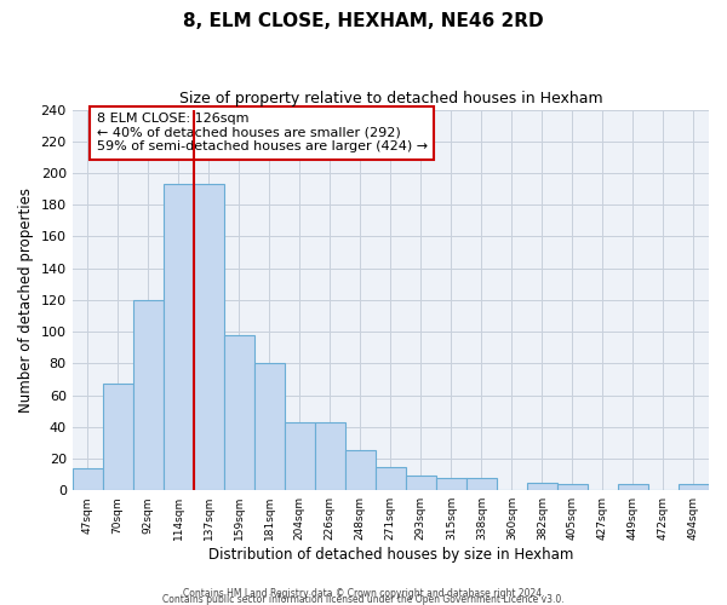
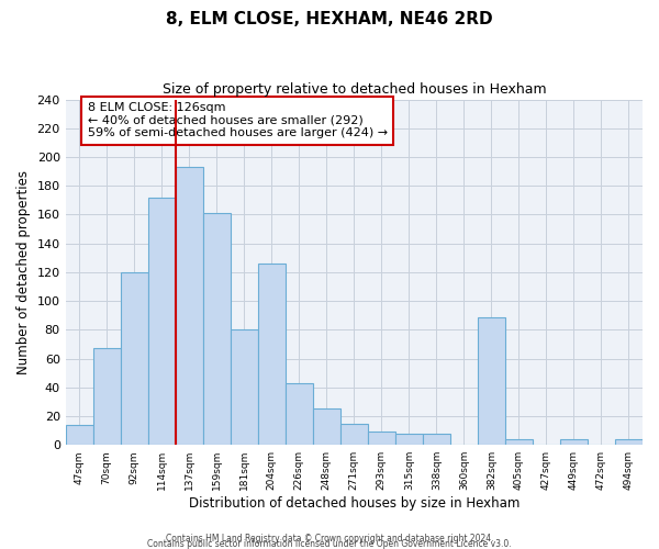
114sqm: 193 -> 172
159sqm: 98 -> 161
204sqm: 43 -> 126
382sqm: 5 -> 89
